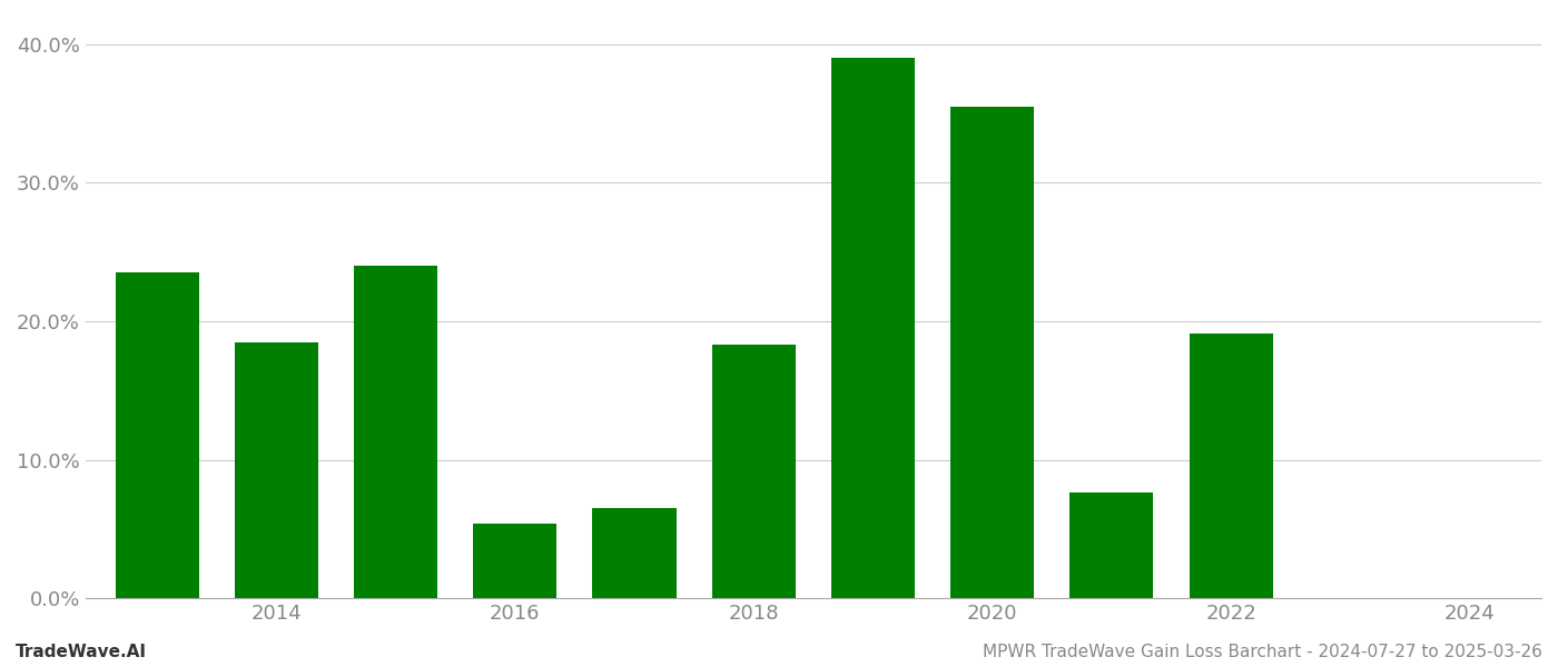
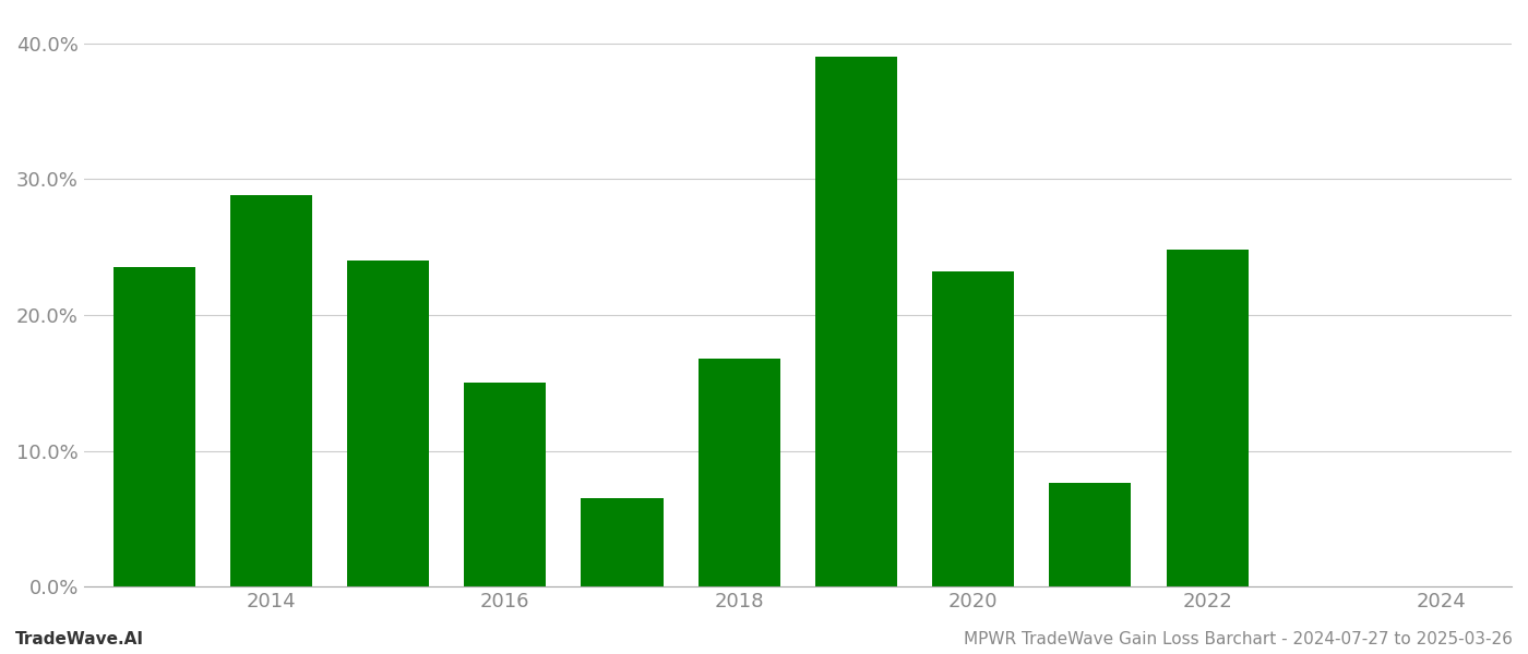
2014: 18.5% -> 28.8%
2016: 5.4% -> 15.0%
2018: 18.3% -> 16.8%
2020: 35.5% -> 23.2%
2022: 19.1% -> 24.8%
